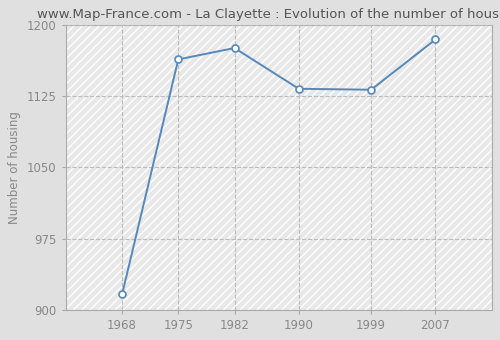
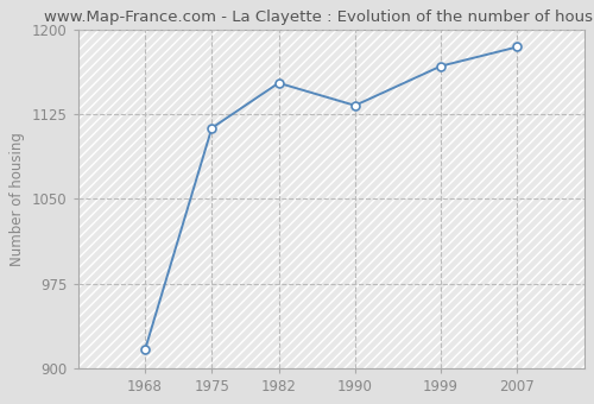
1975: 1164 -> 1113
1982: 1176 -> 1153
1999: 1132 -> 1168
